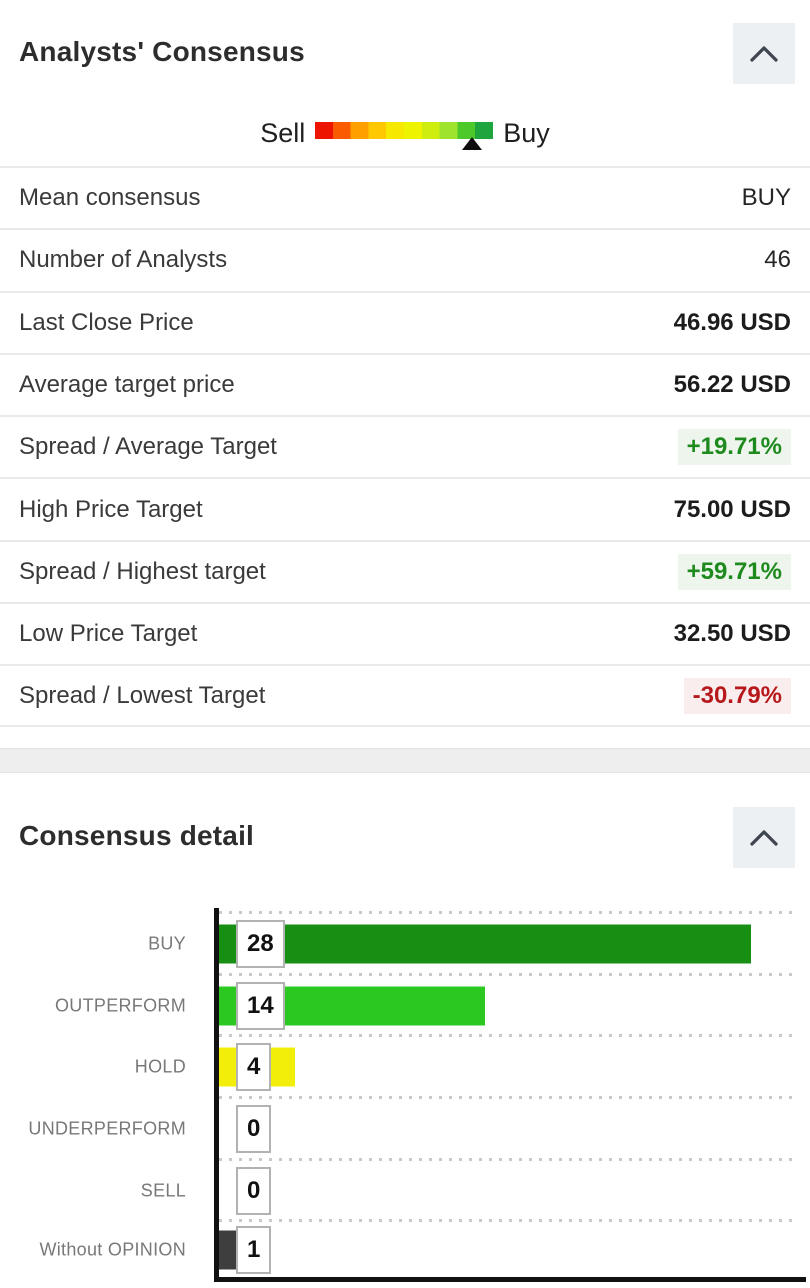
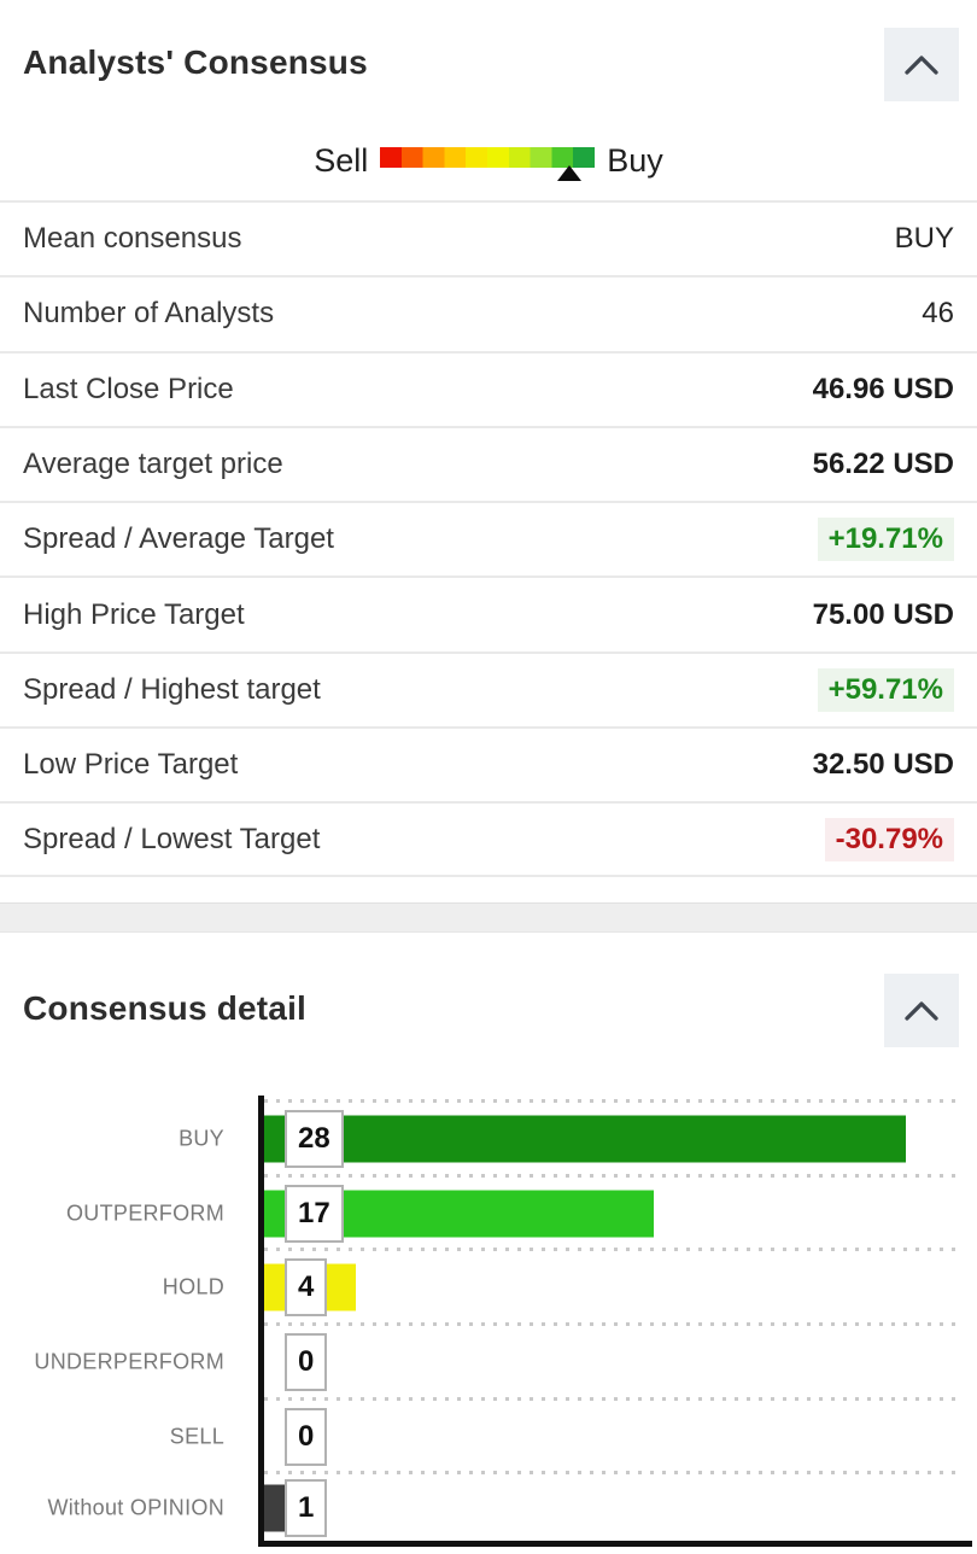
OUTPERFORM: 14 -> 17
